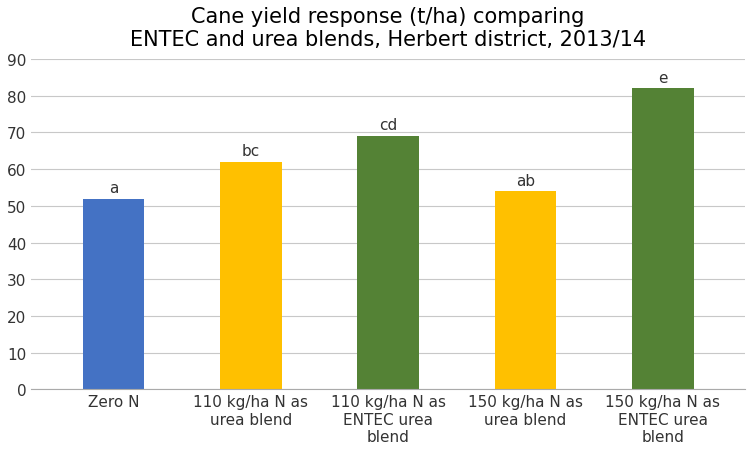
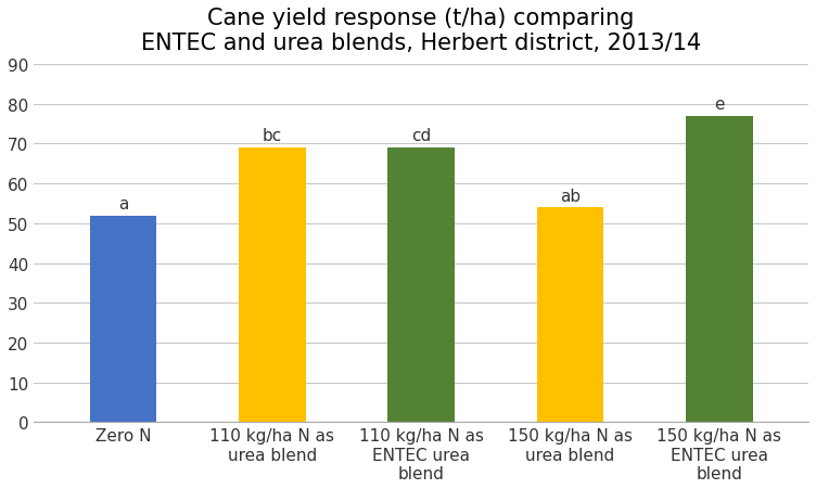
110 kg/ha N as urea blend: 62 -> 69
150 kg/ha N as ENTEC urea blend: 82 -> 77
